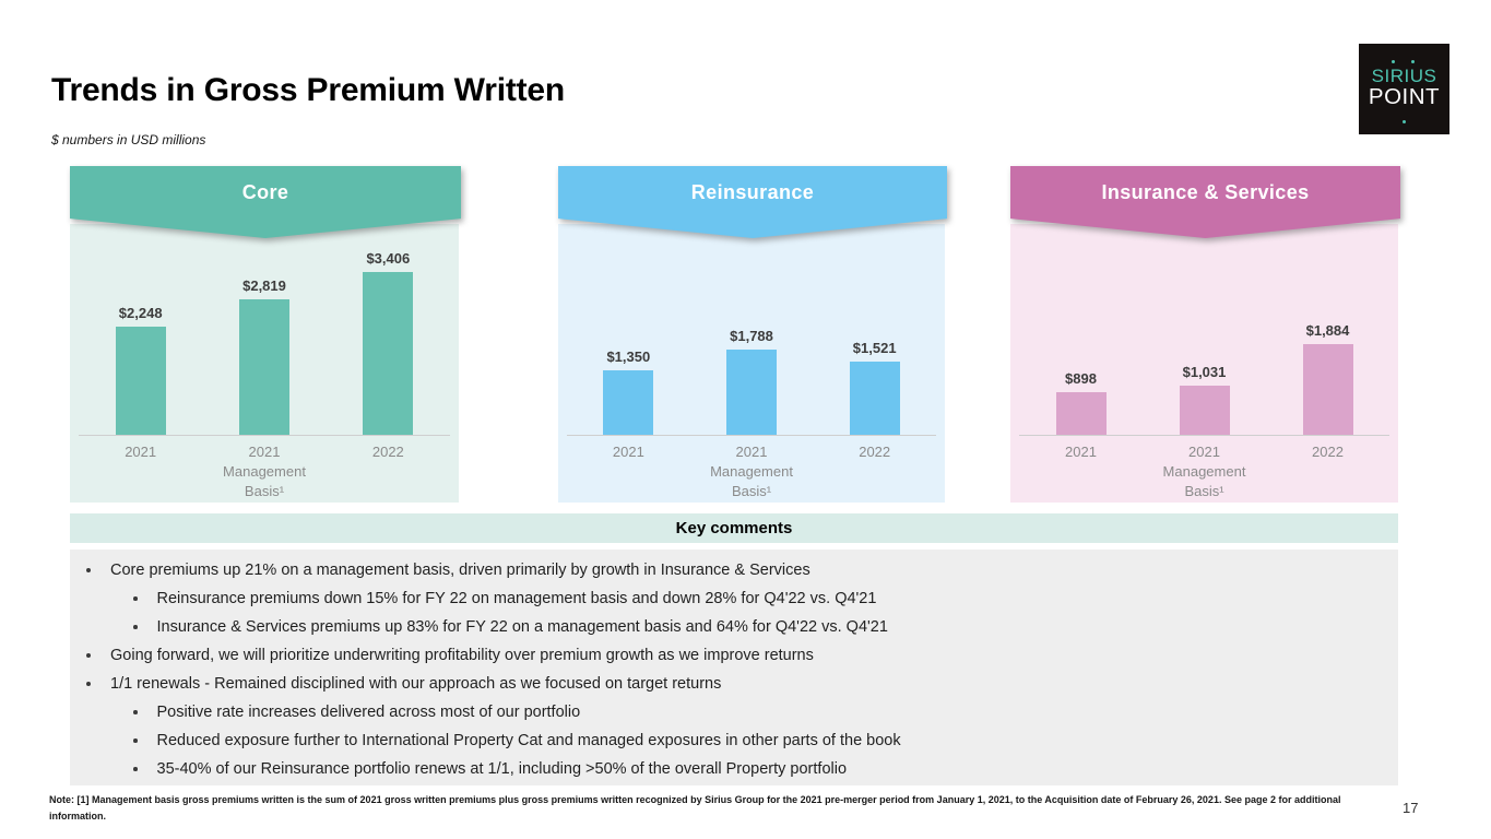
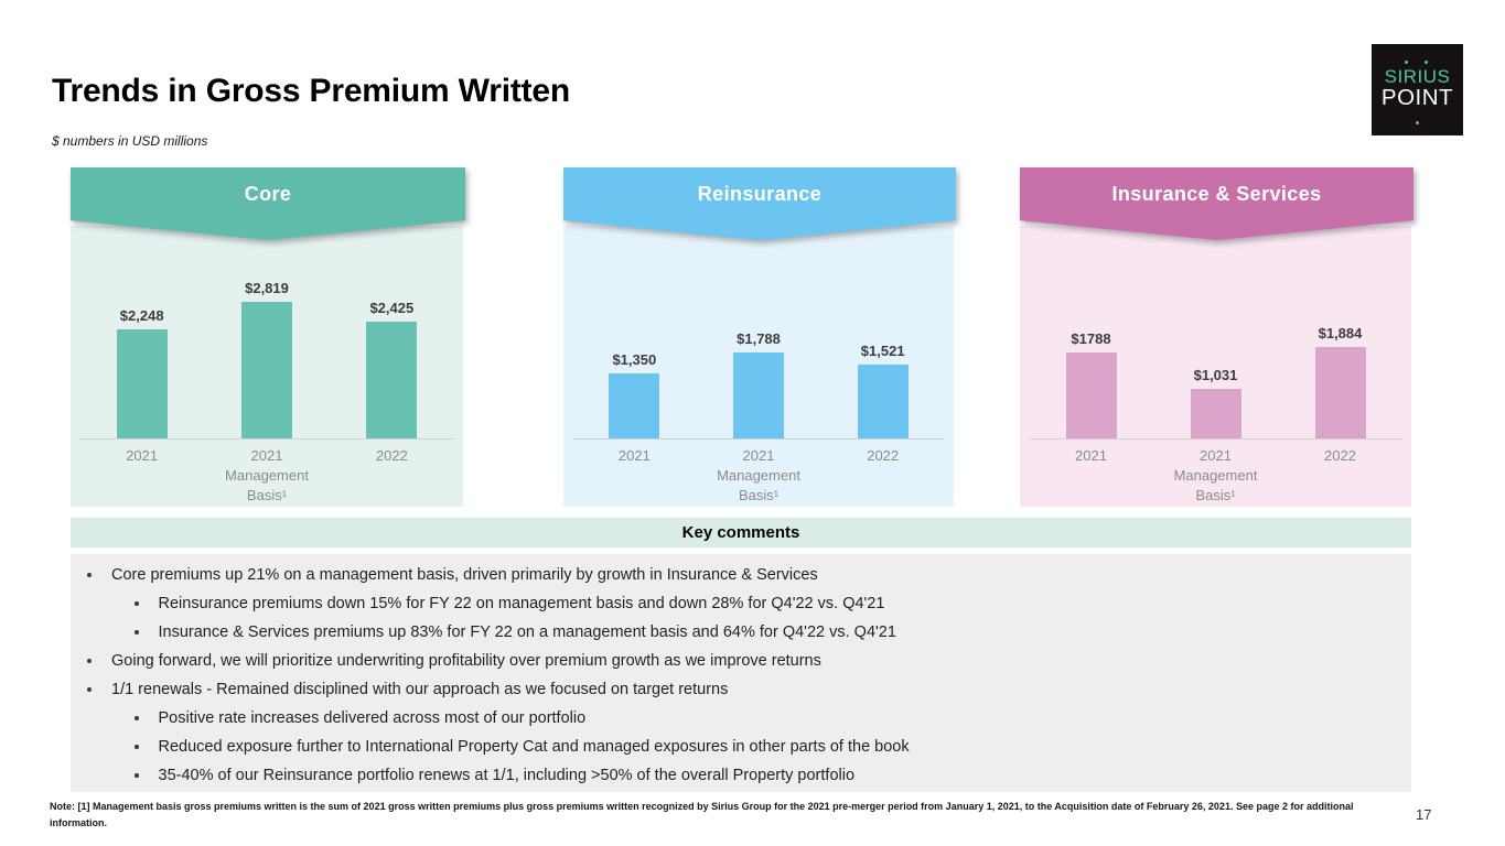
Core/2022: $3,406 -> $2,425
Insurance & Services/2021: $898 -> $1788
